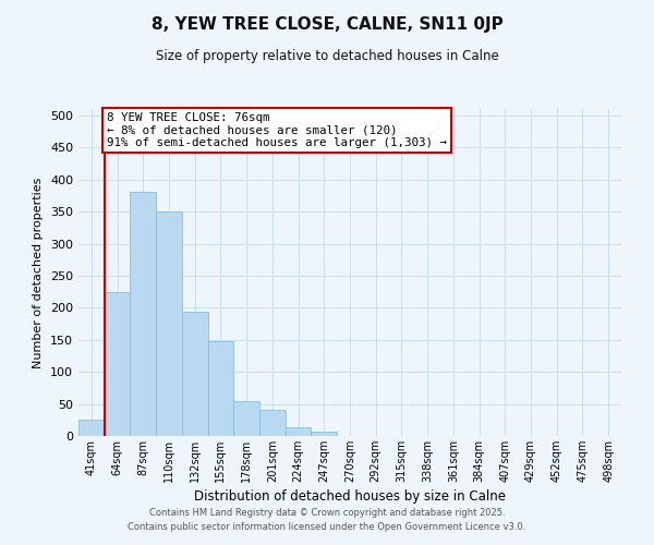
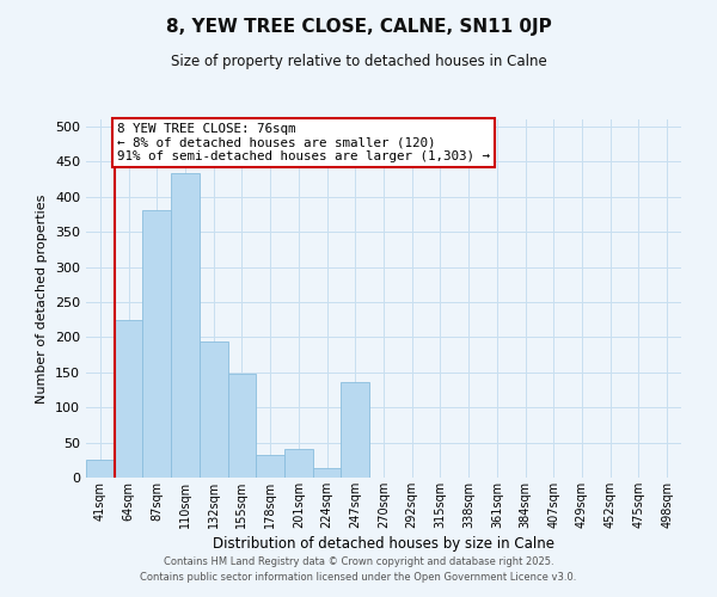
110sqm: 350 -> 434
178sqm: 55 -> 32
247sqm: 6 -> 136
